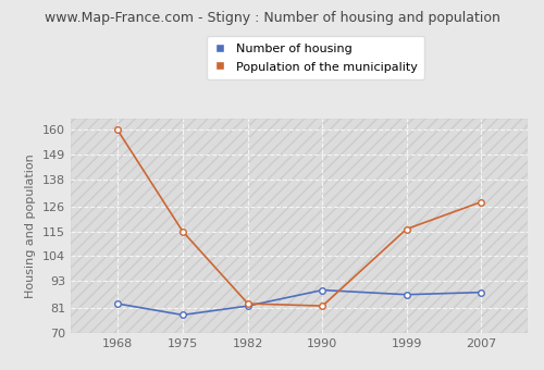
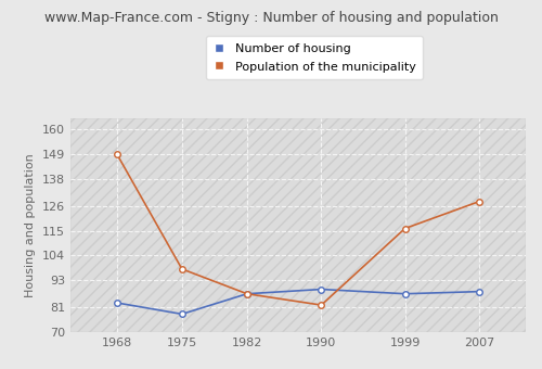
Population of the municipality/1968: 160 -> 149
Population of the municipality/1975: 115 -> 98
Number of housing/1982: 82 -> 87
Population of the municipality/1982: 83 -> 87
